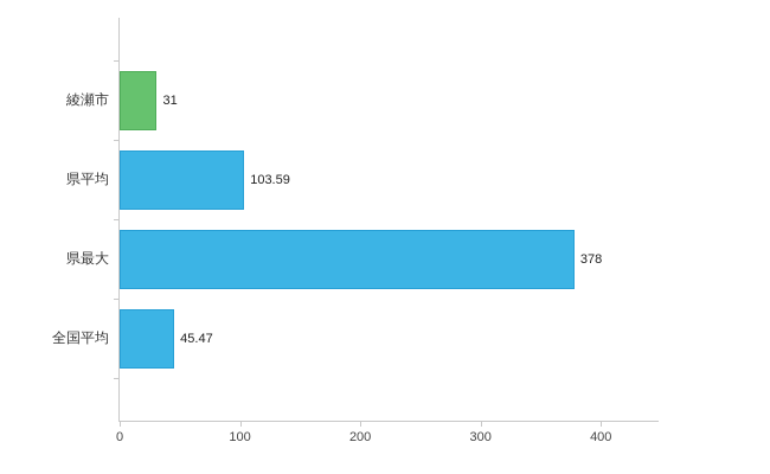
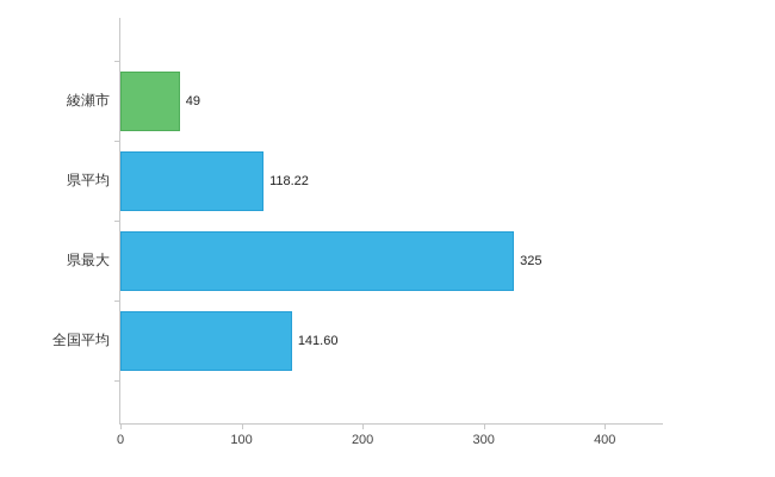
綾瀬市: 31 -> 49
県平均: 103.59 -> 118.22
県最大: 378 -> 325
全国平均: 45.47 -> 141.60
